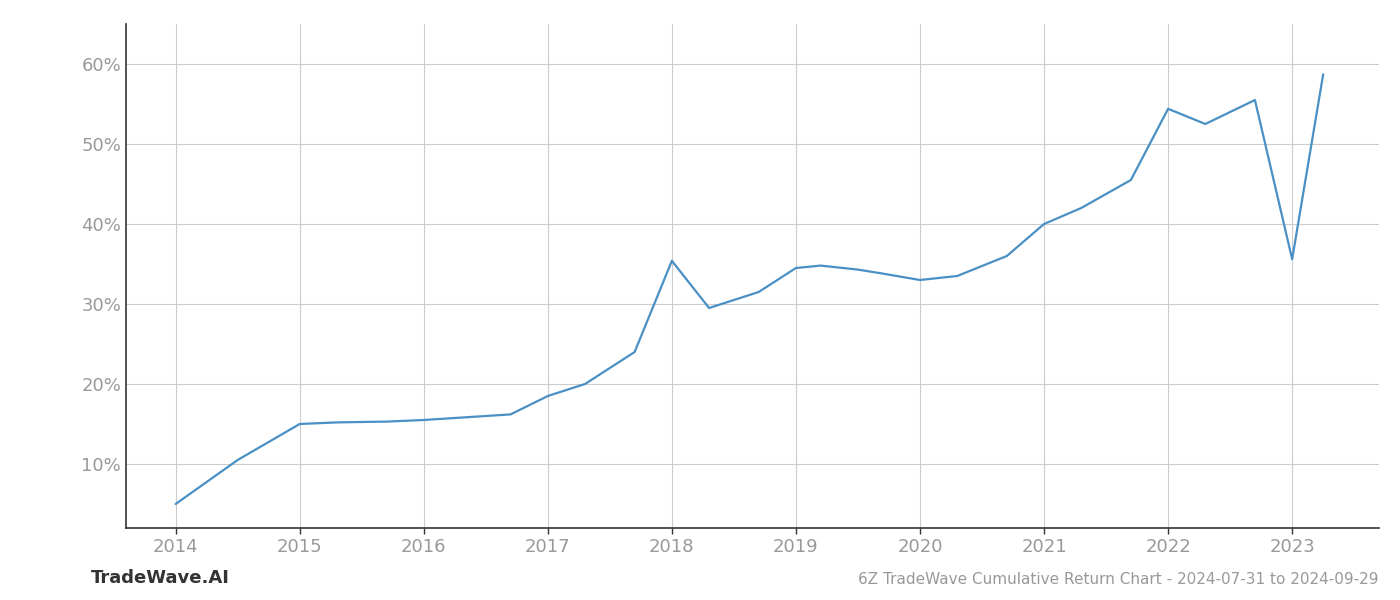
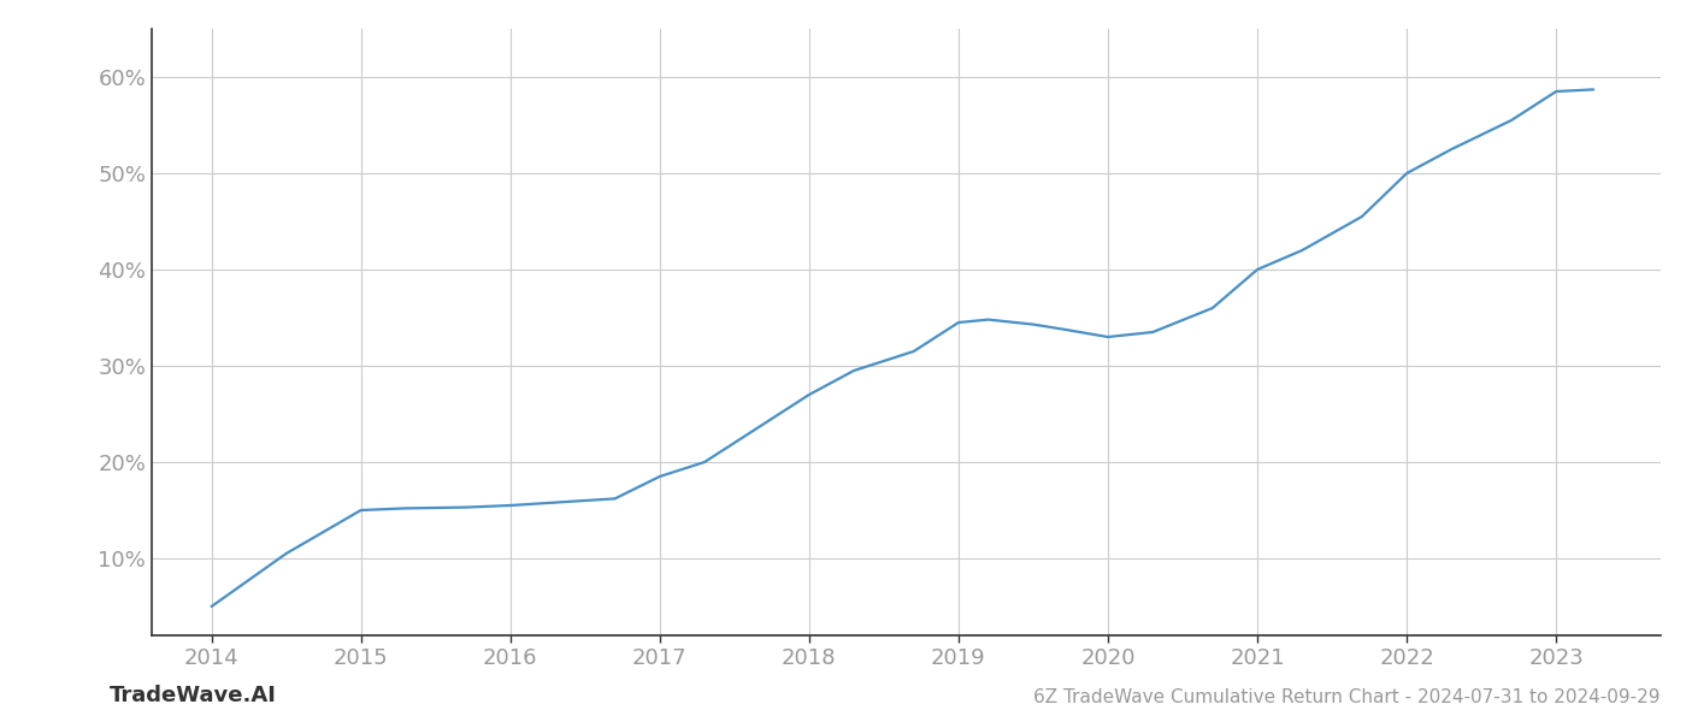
2018: 35.4% -> 27.0%
2022: 54.4% -> 50.0%
2023: 35.6% -> 58.5%
